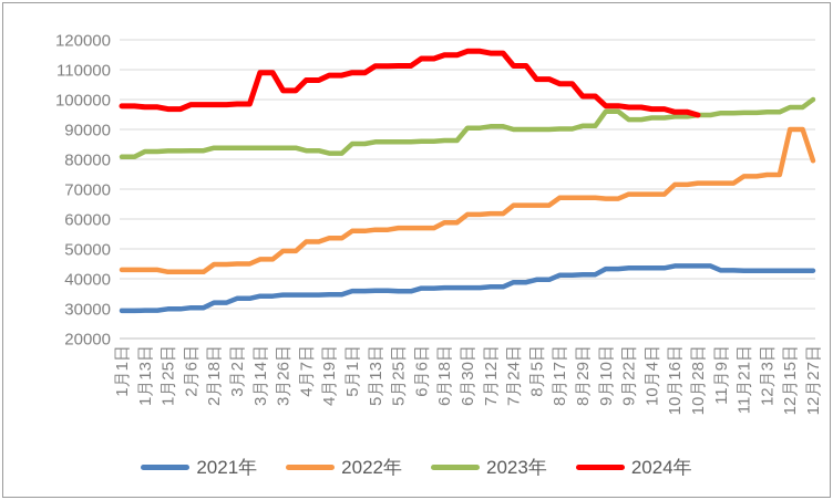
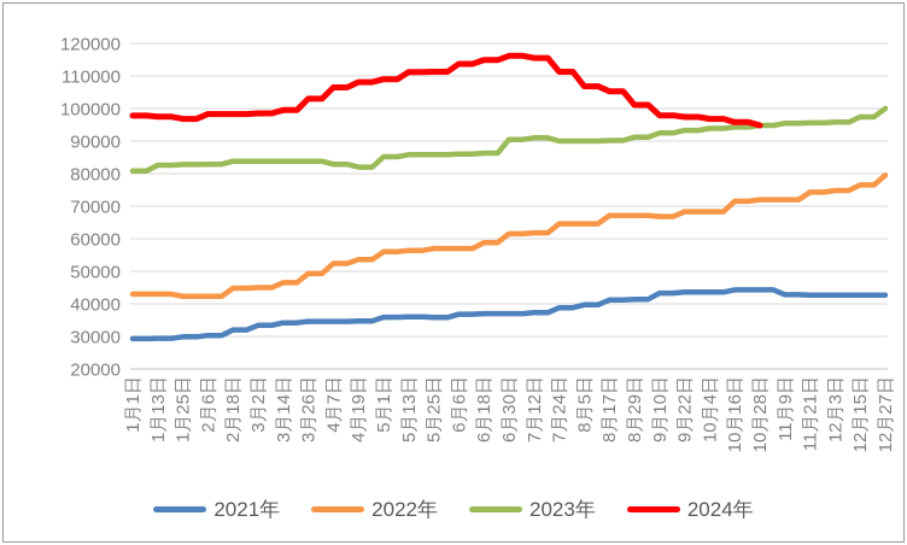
2024年/3月14日: 109000 -> 100000
2023年/9月10日: 96000 -> 92000
2022年/12月15日: 90000 -> 76000
